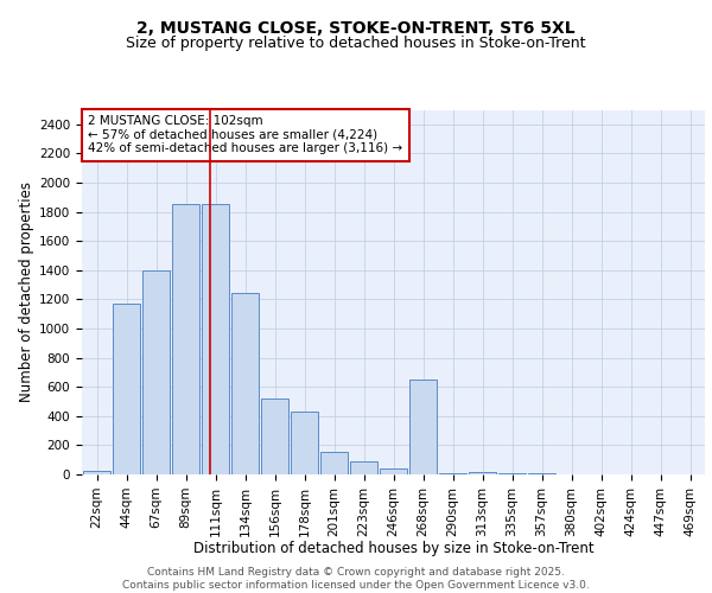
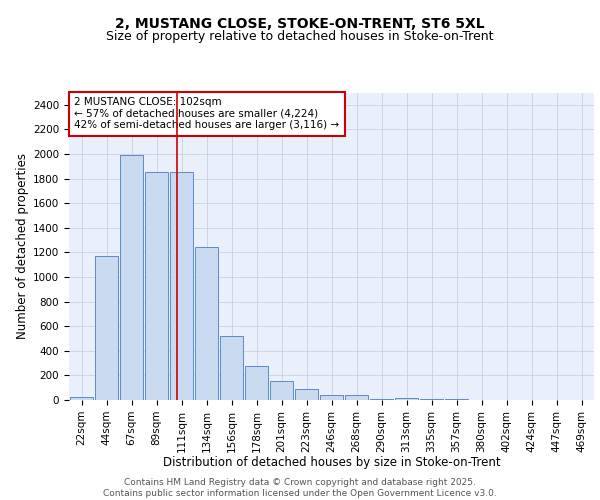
67sqm: 1400 -> 1990
178sqm: 430 -> 280
268sqm: 650 -> 40
